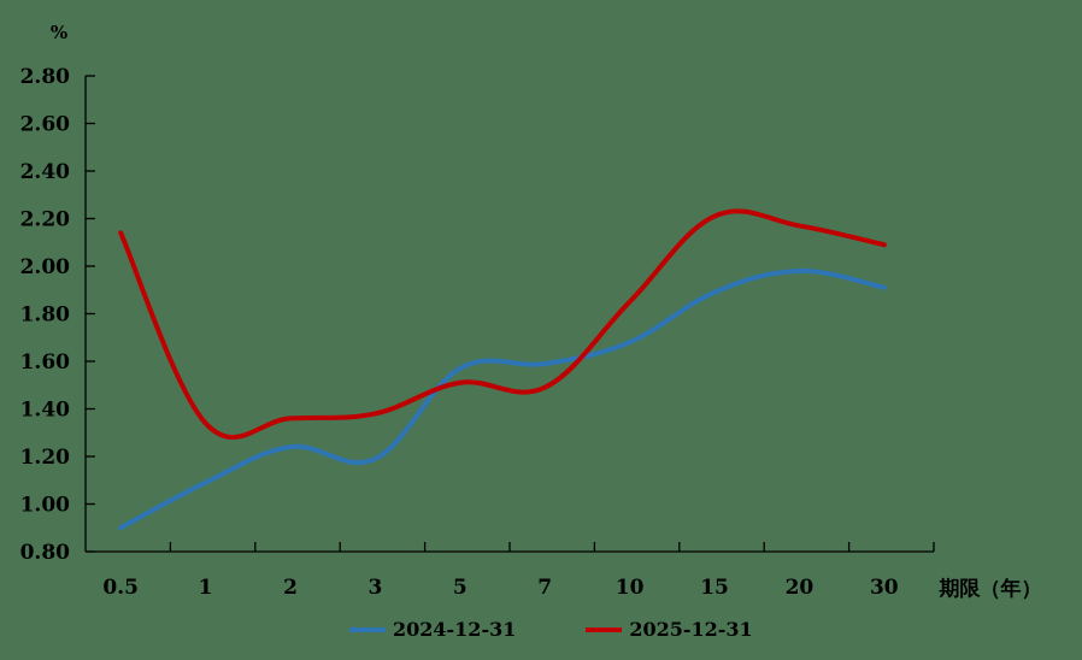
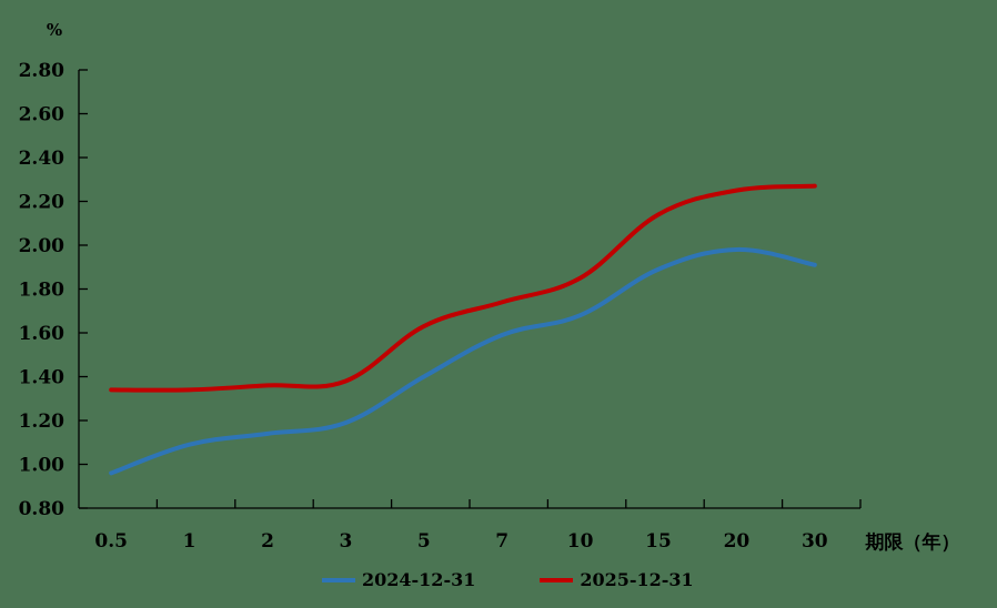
2024-12-31/0.5: 0.90 -> 0.96
2025-12-31/0.5: 2.14 -> 1.34
2024-12-31/2: 1.24 -> 1.14
2024-12-31/5: 1.57 -> 1.40
2025-12-31/5: 1.51 -> 1.63
2025-12-31/7: 1.49 -> 1.74
2025-12-31/15: 2.21 -> 2.14
2025-12-31/20: 2.17 -> 2.25
2025-12-31/30: 2.09 -> 2.27
